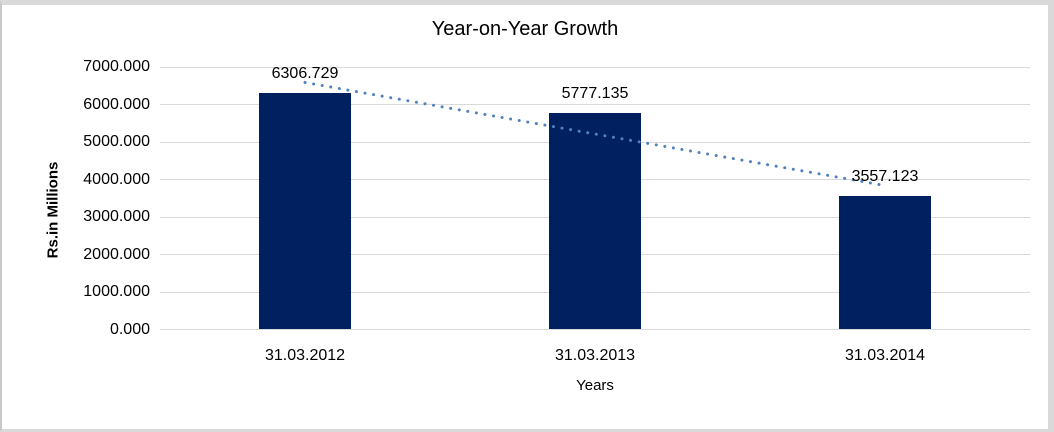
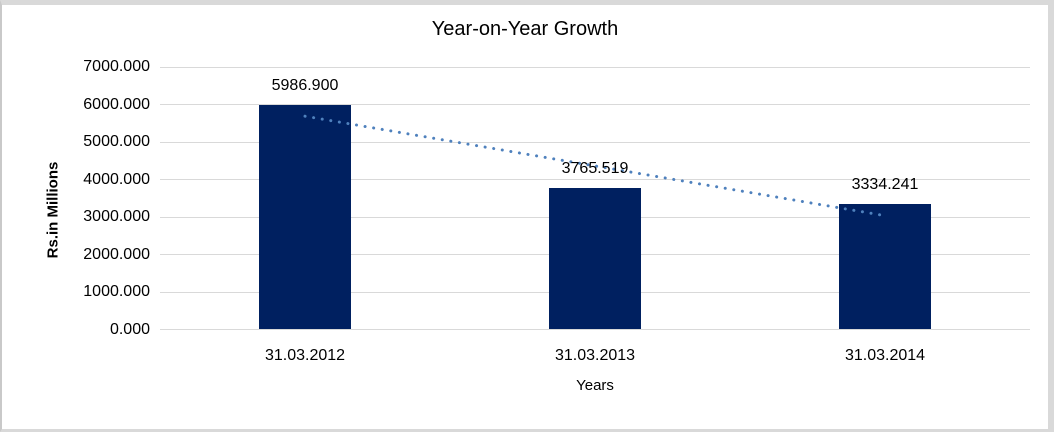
31.03.2012: 6306.729 -> 5986.900
31.03.2013: 5777.135 -> 3765.519
31.03.2014: 3557.123 -> 3334.241
